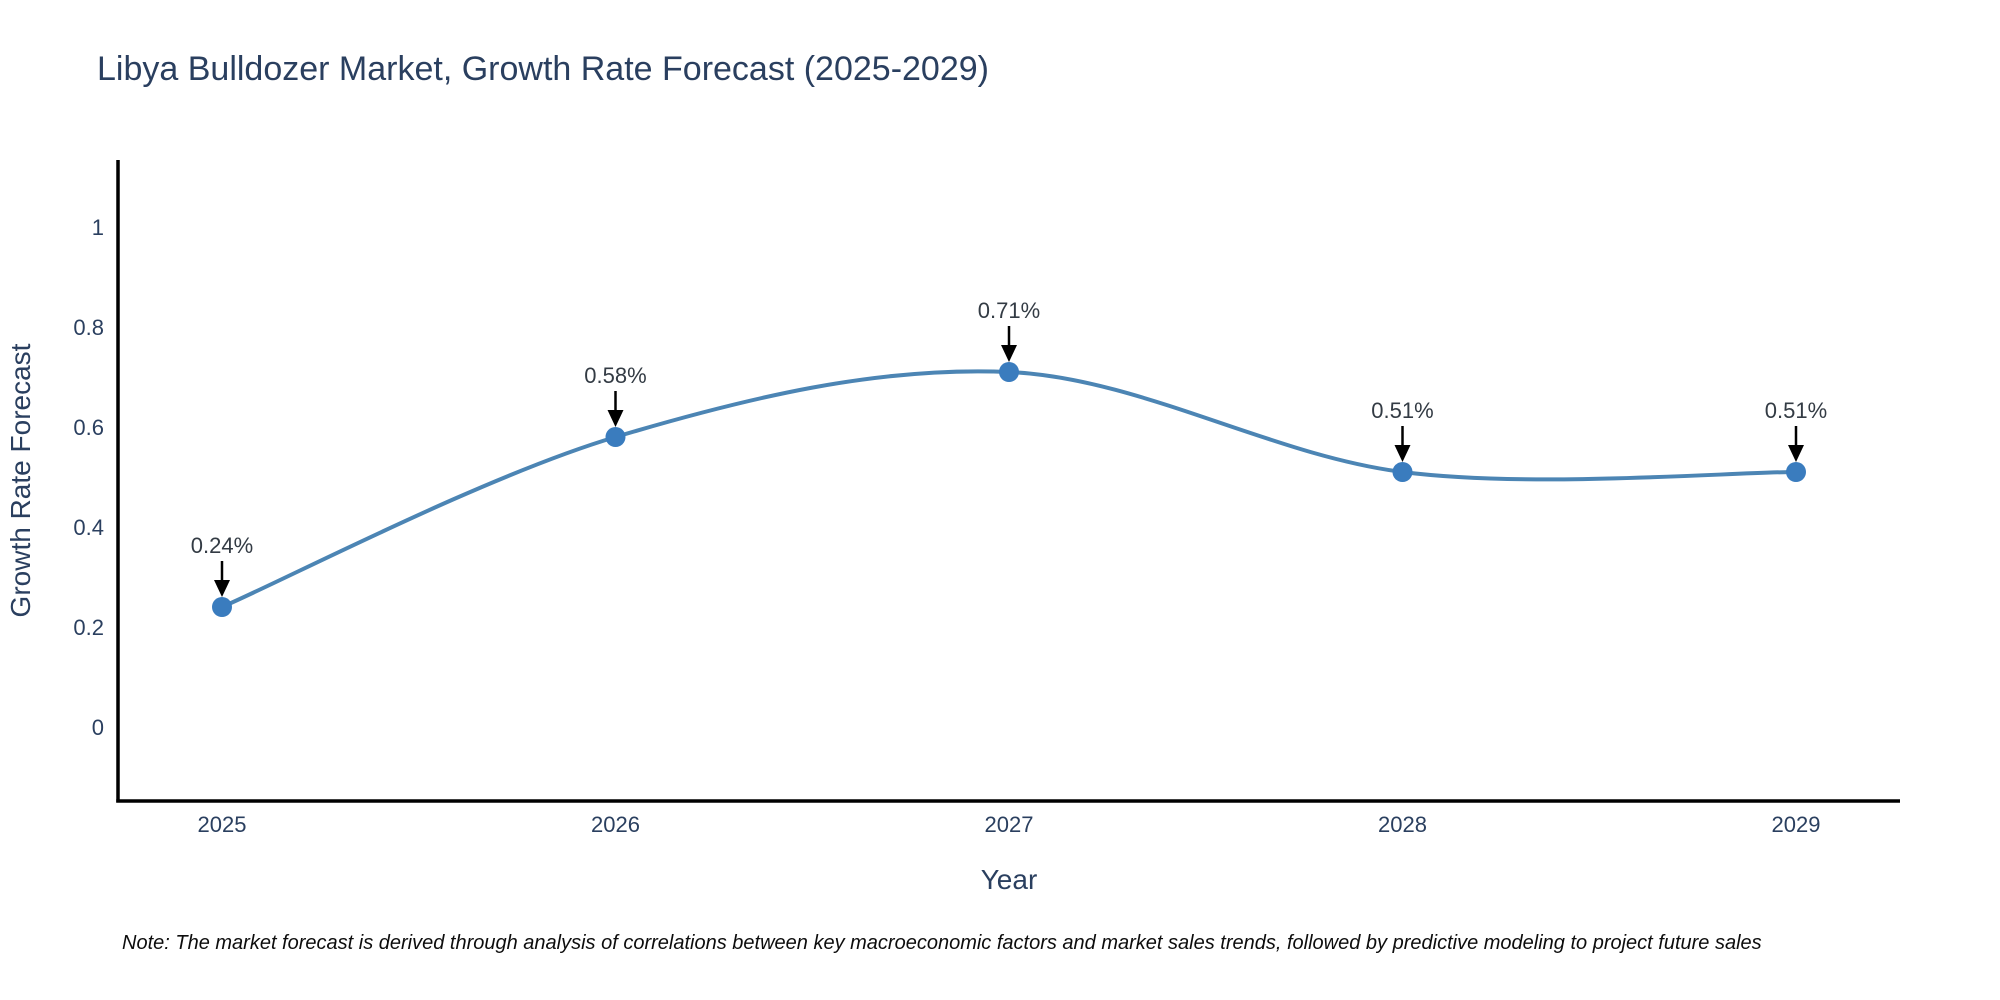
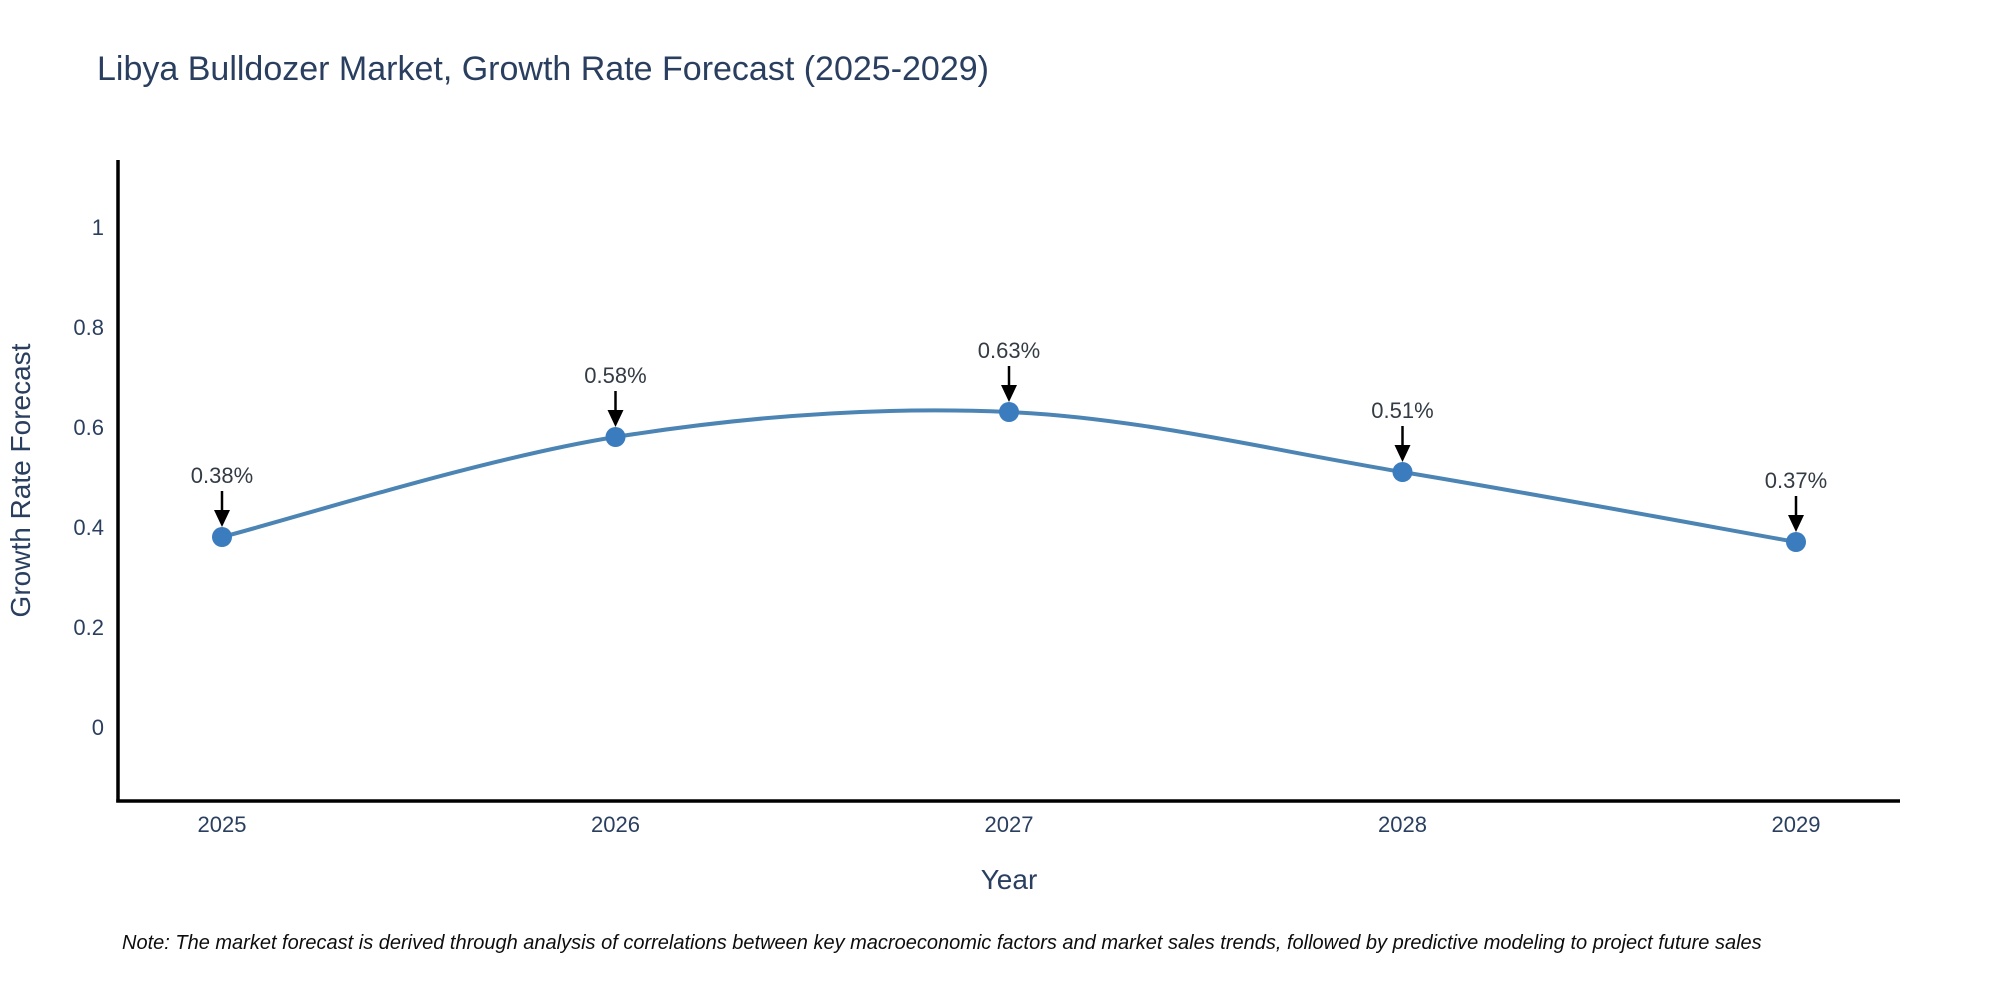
2025: 0.24% -> 0.38%
2027: 0.71% -> 0.63%
2029: 0.51% -> 0.37%
